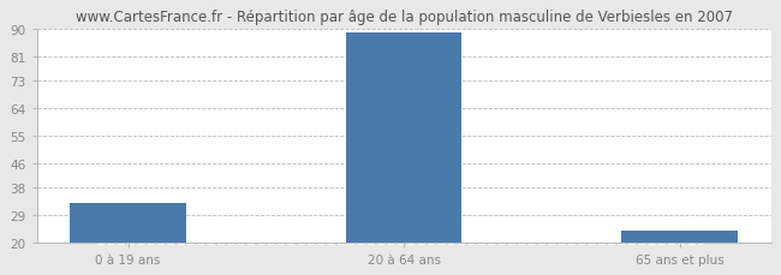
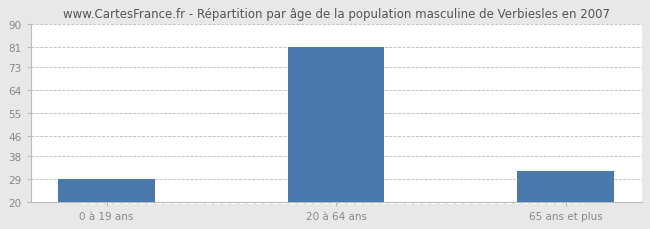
0 à 19 ans: 33 -> 29
20 à 64 ans: 89 -> 81
65 ans et plus: 24 -> 32
